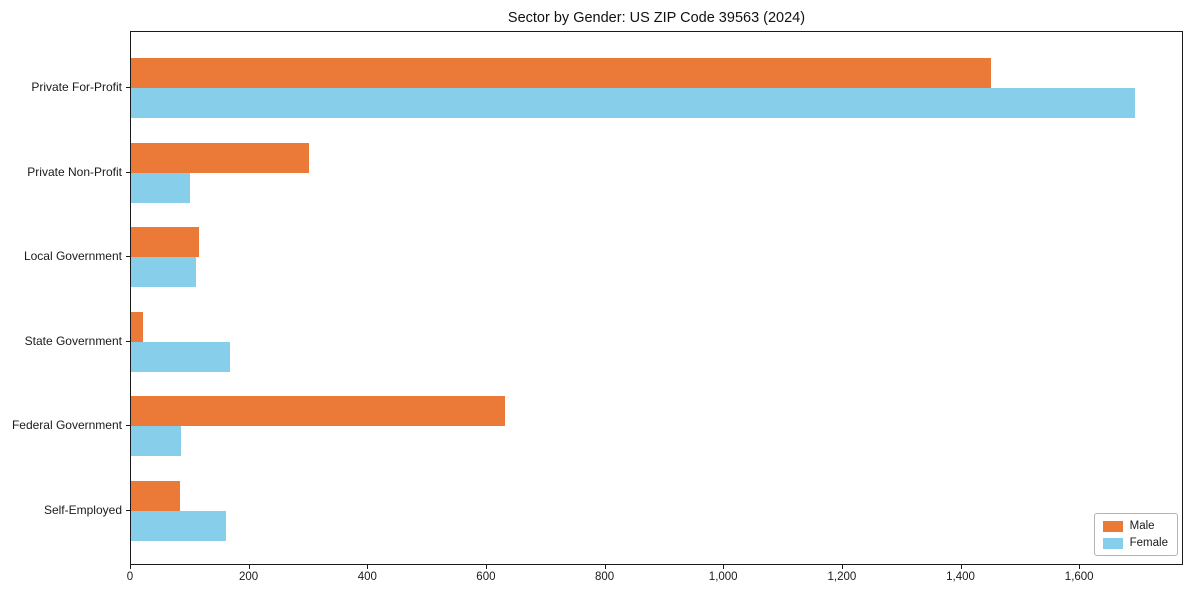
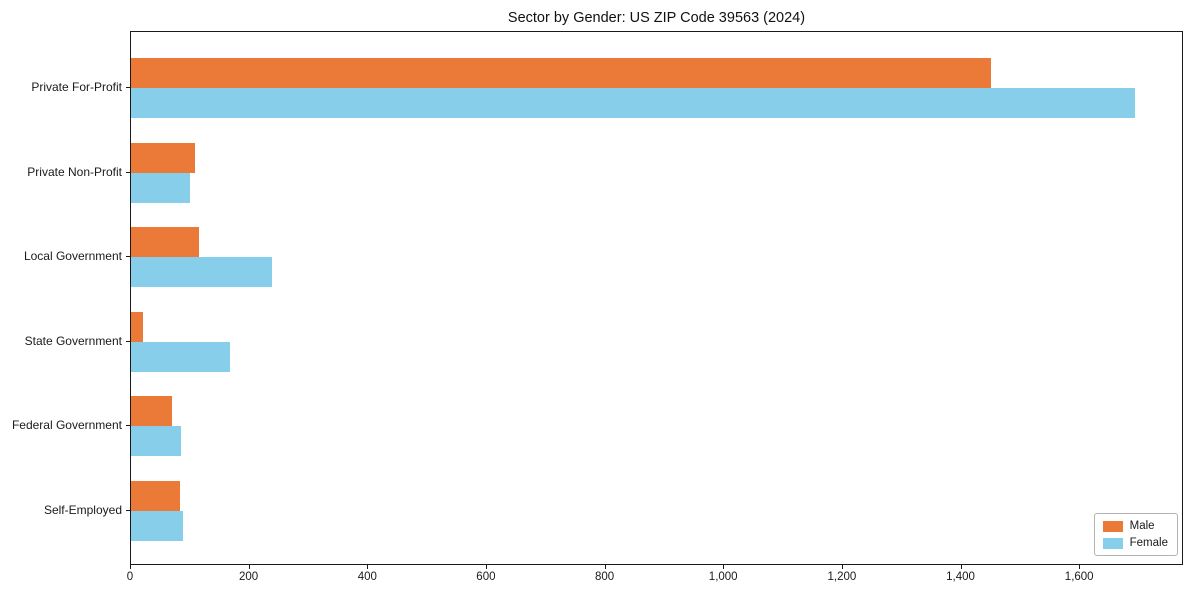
Male/Private Non-Profit: 300 -> 110
Female/Local Government: 110 -> 240
Male/Federal Government: 630 -> 70
Female/Self-Employed: 160 -> 90
